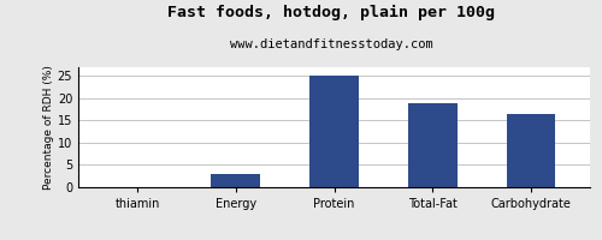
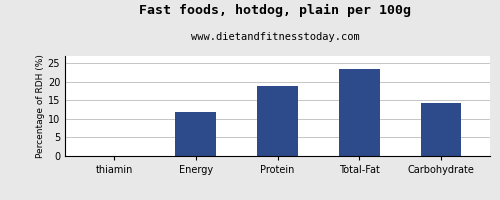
Energy: 3.0 -> 12.0
Protein: 25.0 -> 19.0
Total-Fat: 19.0 -> 23.5
Carbohydrate: 16.5 -> 14.2
